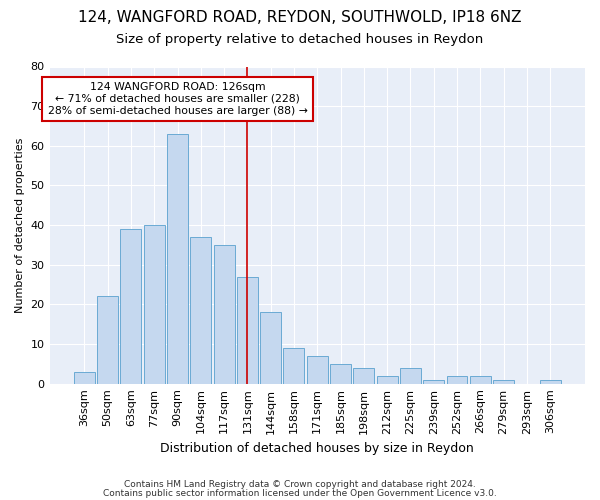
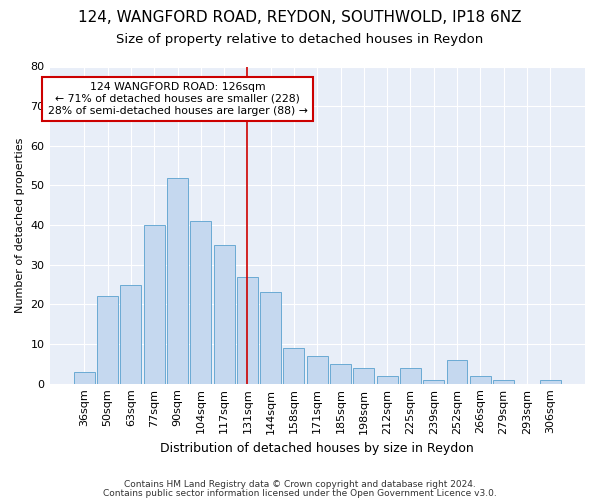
63sqm: 39 -> 25
90sqm: 63 -> 52
104sqm: 37 -> 41
144sqm: 18 -> 23
252sqm: 2 -> 6
